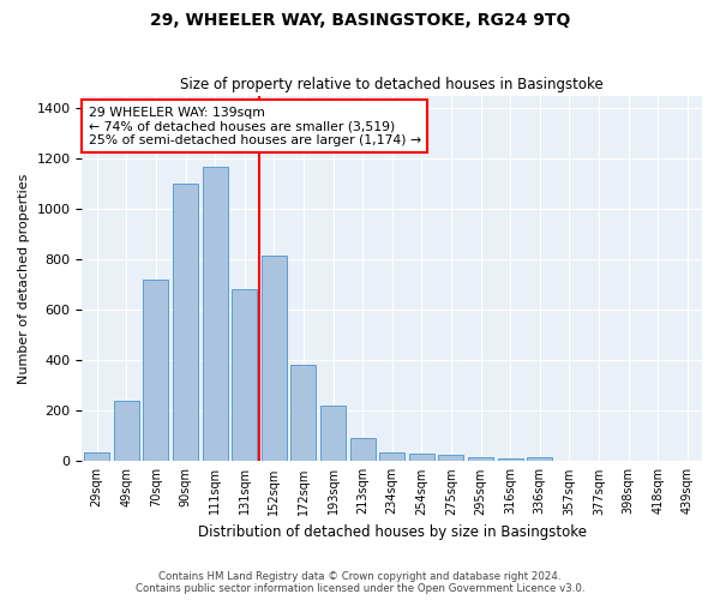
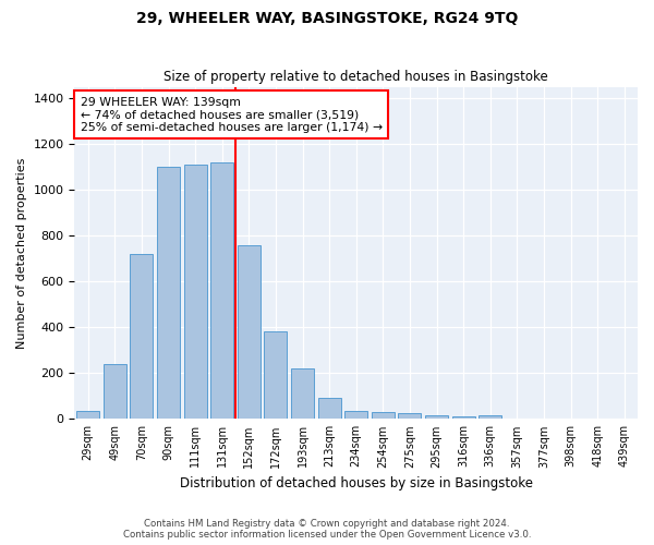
111sqm: 1165 -> 1110
131sqm: 680 -> 1120
152sqm: 815 -> 760
